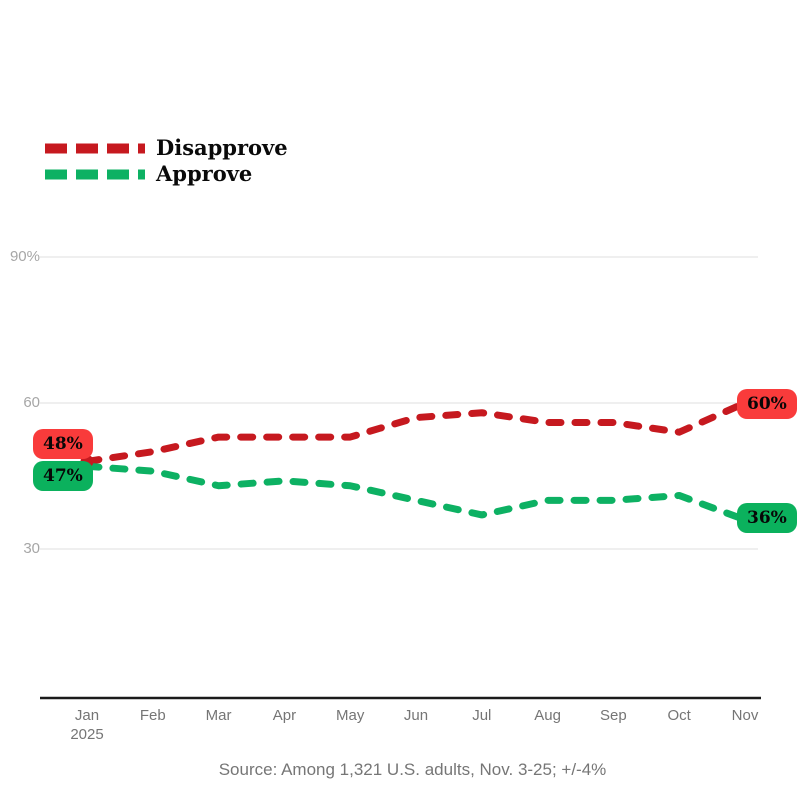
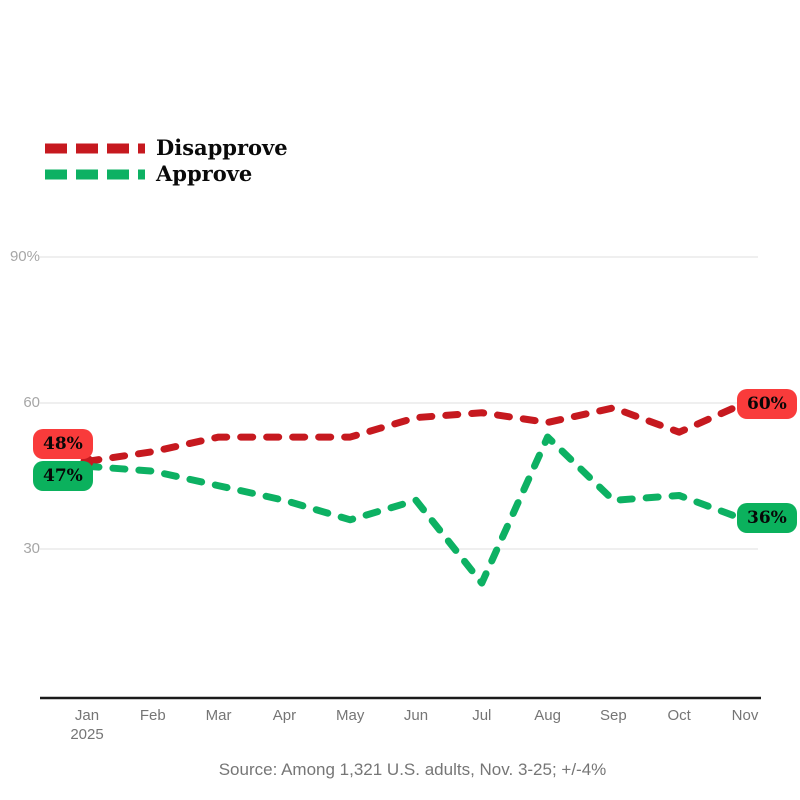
Approve/Apr: 44% -> 40%
Approve/May: 43% -> 36%
Approve/Jul: 37% -> 23%
Approve/Aug: 40% -> 53%
Disapprove/Sep: 56% -> 59%
